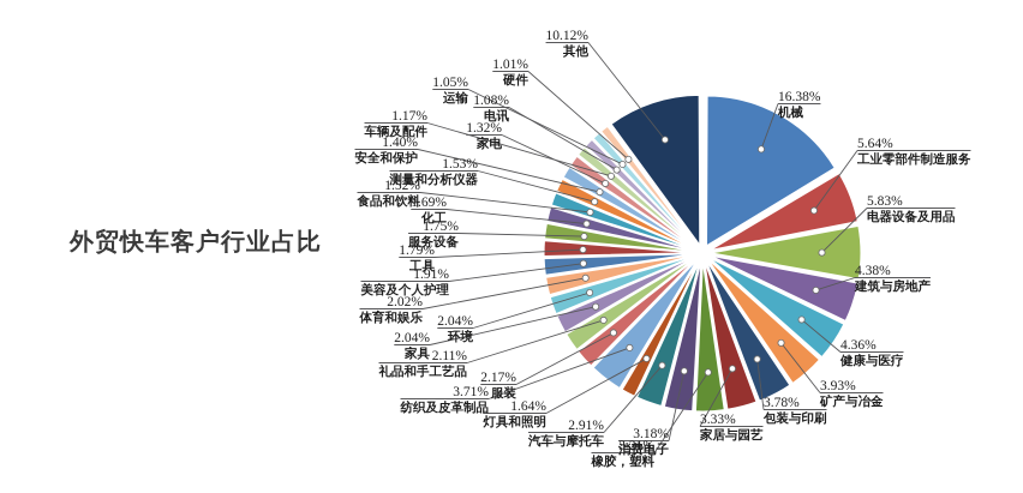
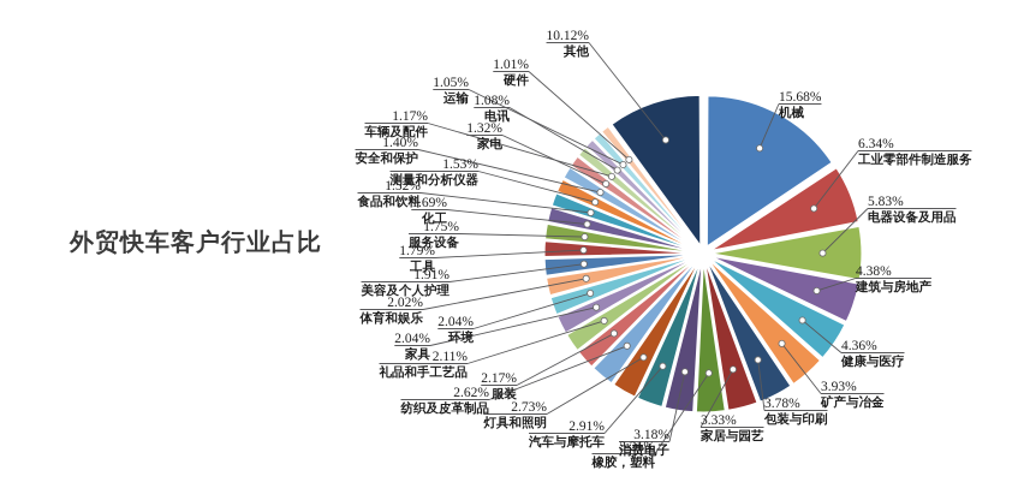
机械: 16.38% -> 15.68%
工业零部件制造服务: 5.64% -> 6.34%
灯具和照明: 1.64% -> 2.73%
纺织及皮革制品: 3.71% -> 2.62%
